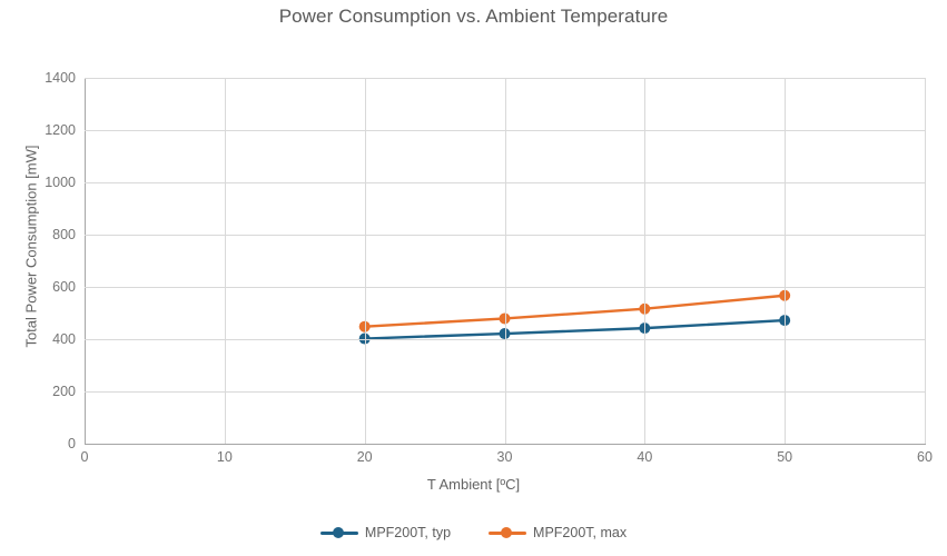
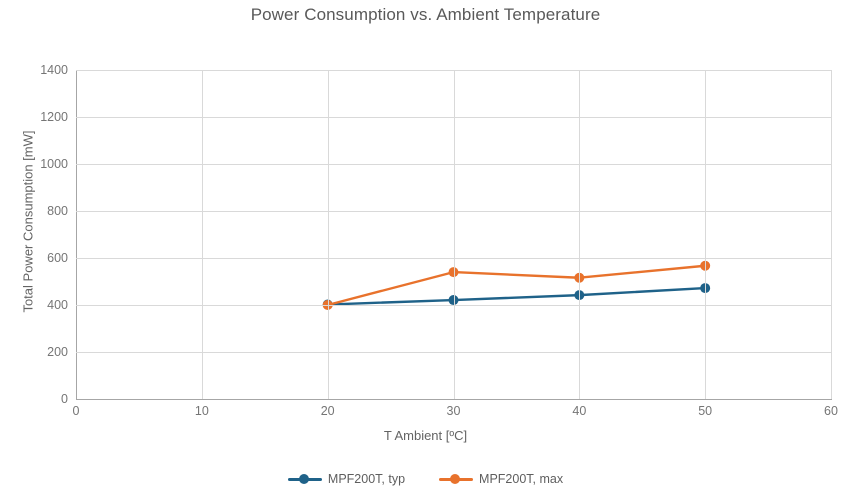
MPF200T, max/20: 450 -> 400
MPF200T, max/30: 480 -> 540
